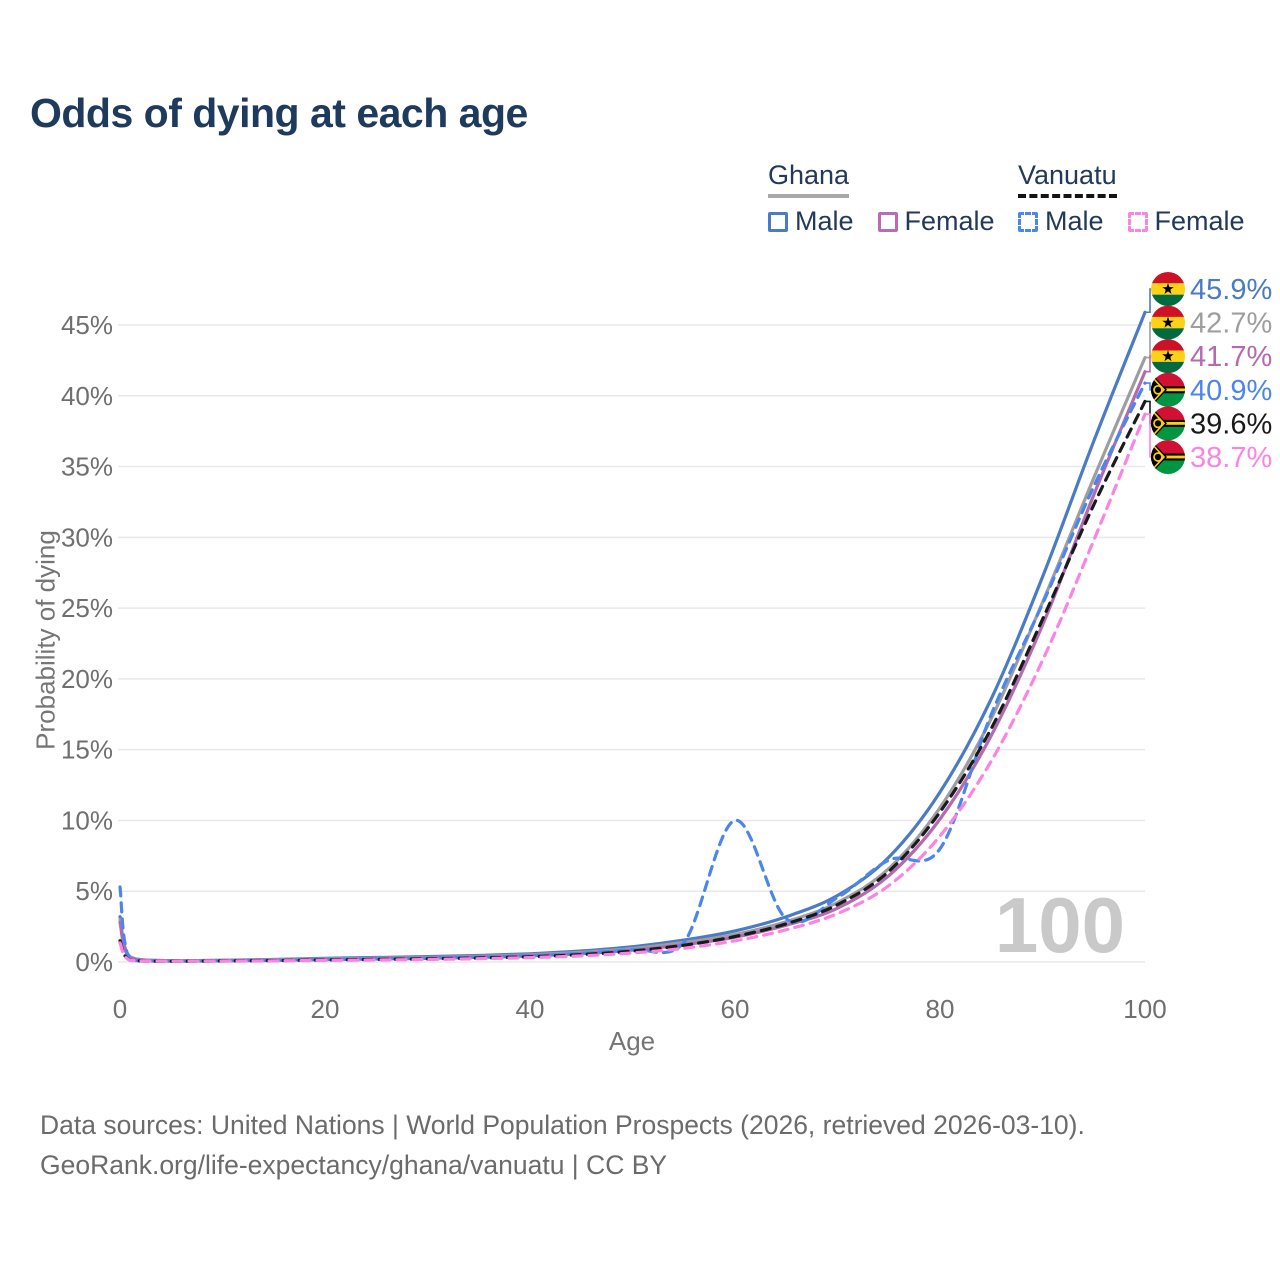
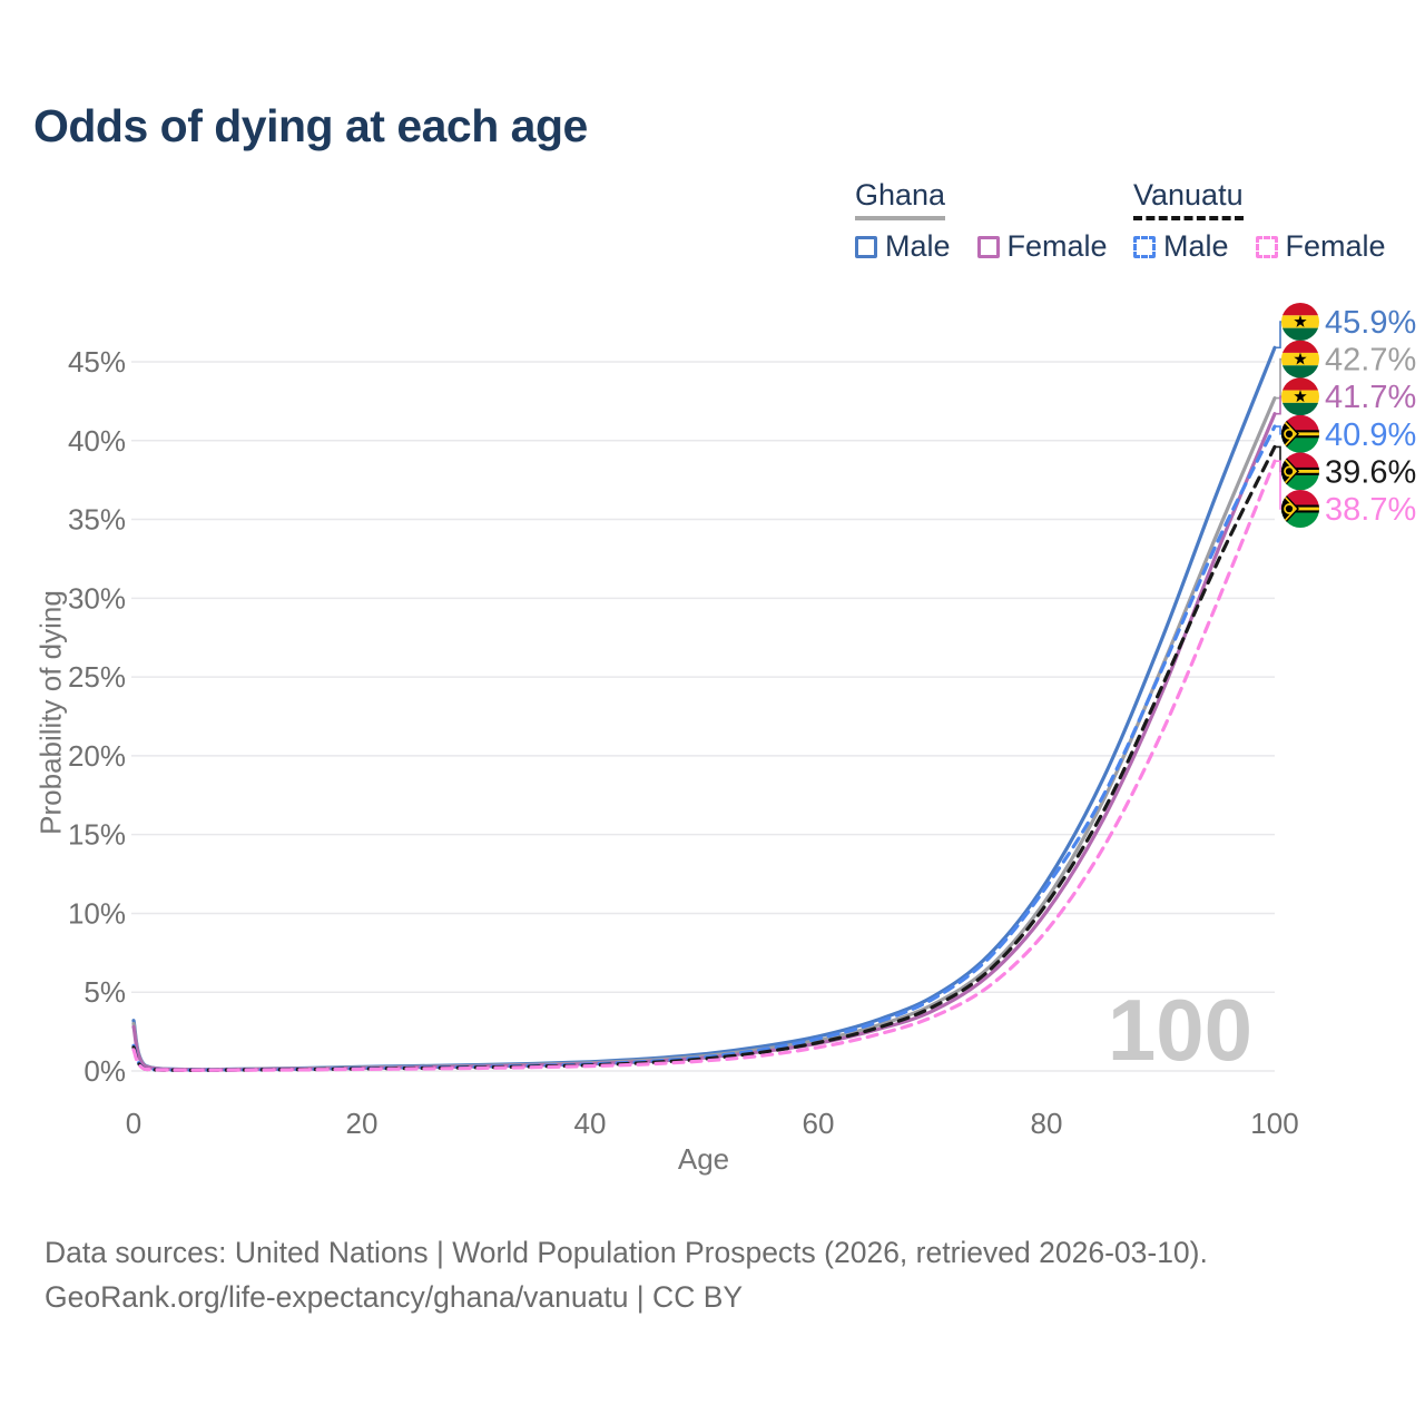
Vanuatu Male/0: 5.3% -> 1.6%
Vanuatu Male/60: 10.0% -> 2.0%
Vanuatu Male/80: 8.0% -> 11.7%
